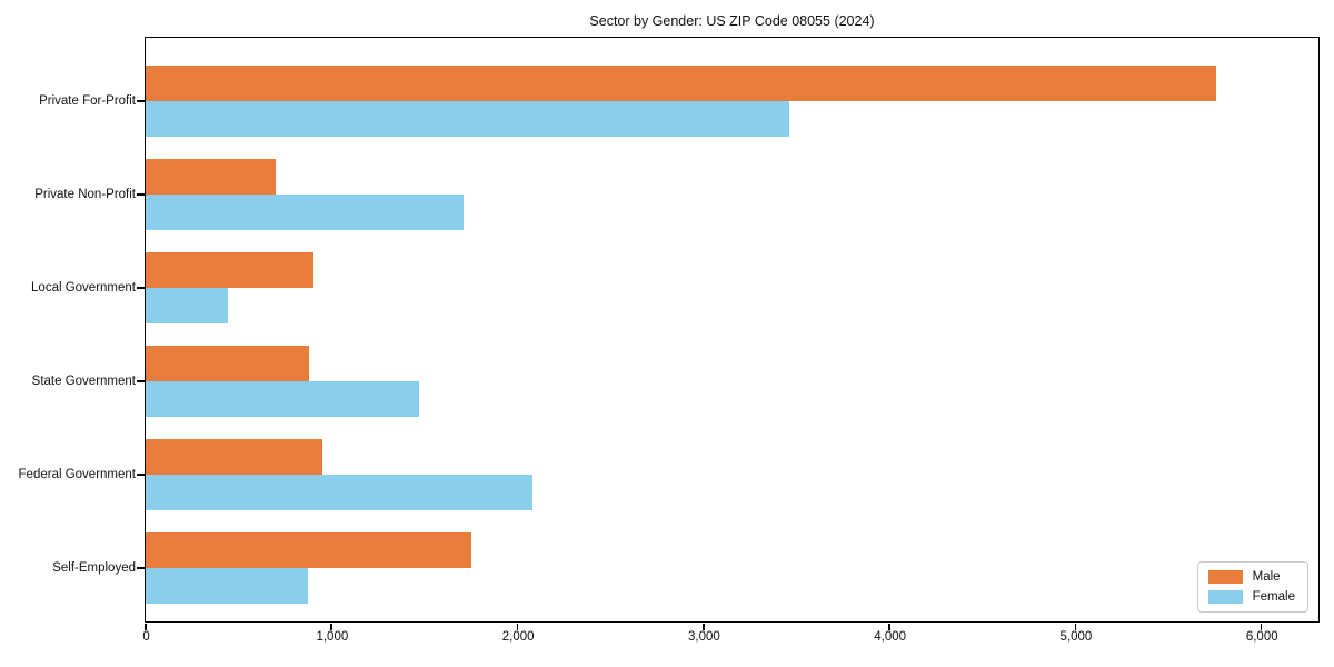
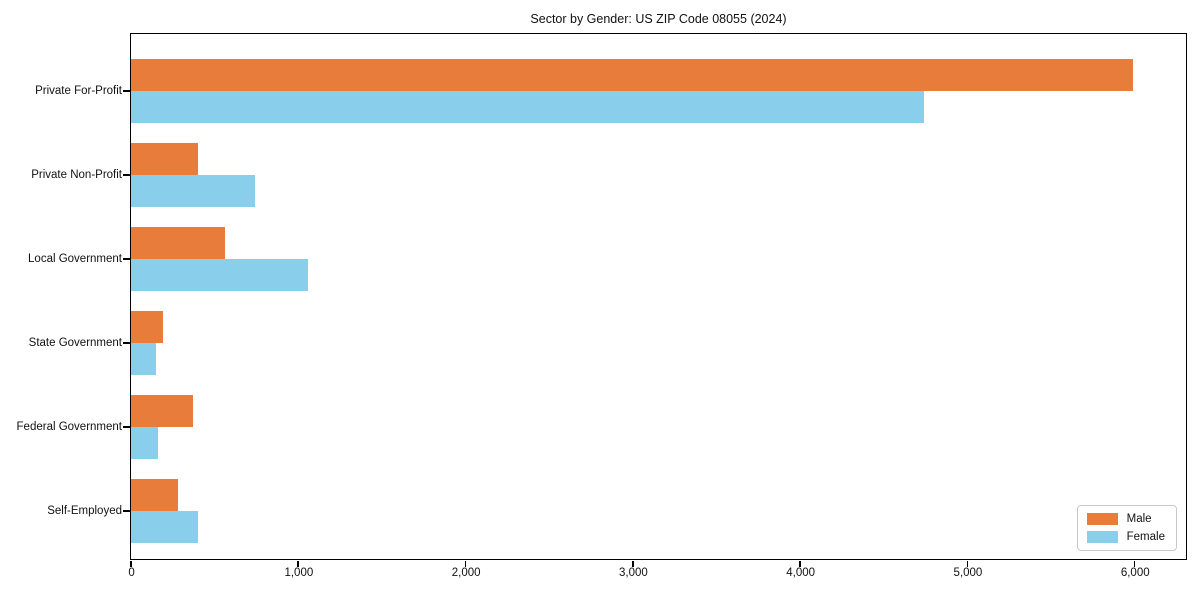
Male/Private For-Profit: 5760 -> 5990
Female/Private For-Profit: 3460 -> 4740
Male/Private Non-Profit: 700 -> 400
Female/Private Non-Profit: 1710 -> 740
Male/Local Government: 900 -> 560
Female/Local Government: 440 -> 1060
Male/State Government: 880 -> 190
Female/State Government: 1470 -> 150
Male/Federal Government: 950 -> 370
Female/Federal Government: 2080 -> 160
Male/Self-Employed: 1750 -> 280
Female/Self-Employed: 870 -> 400
